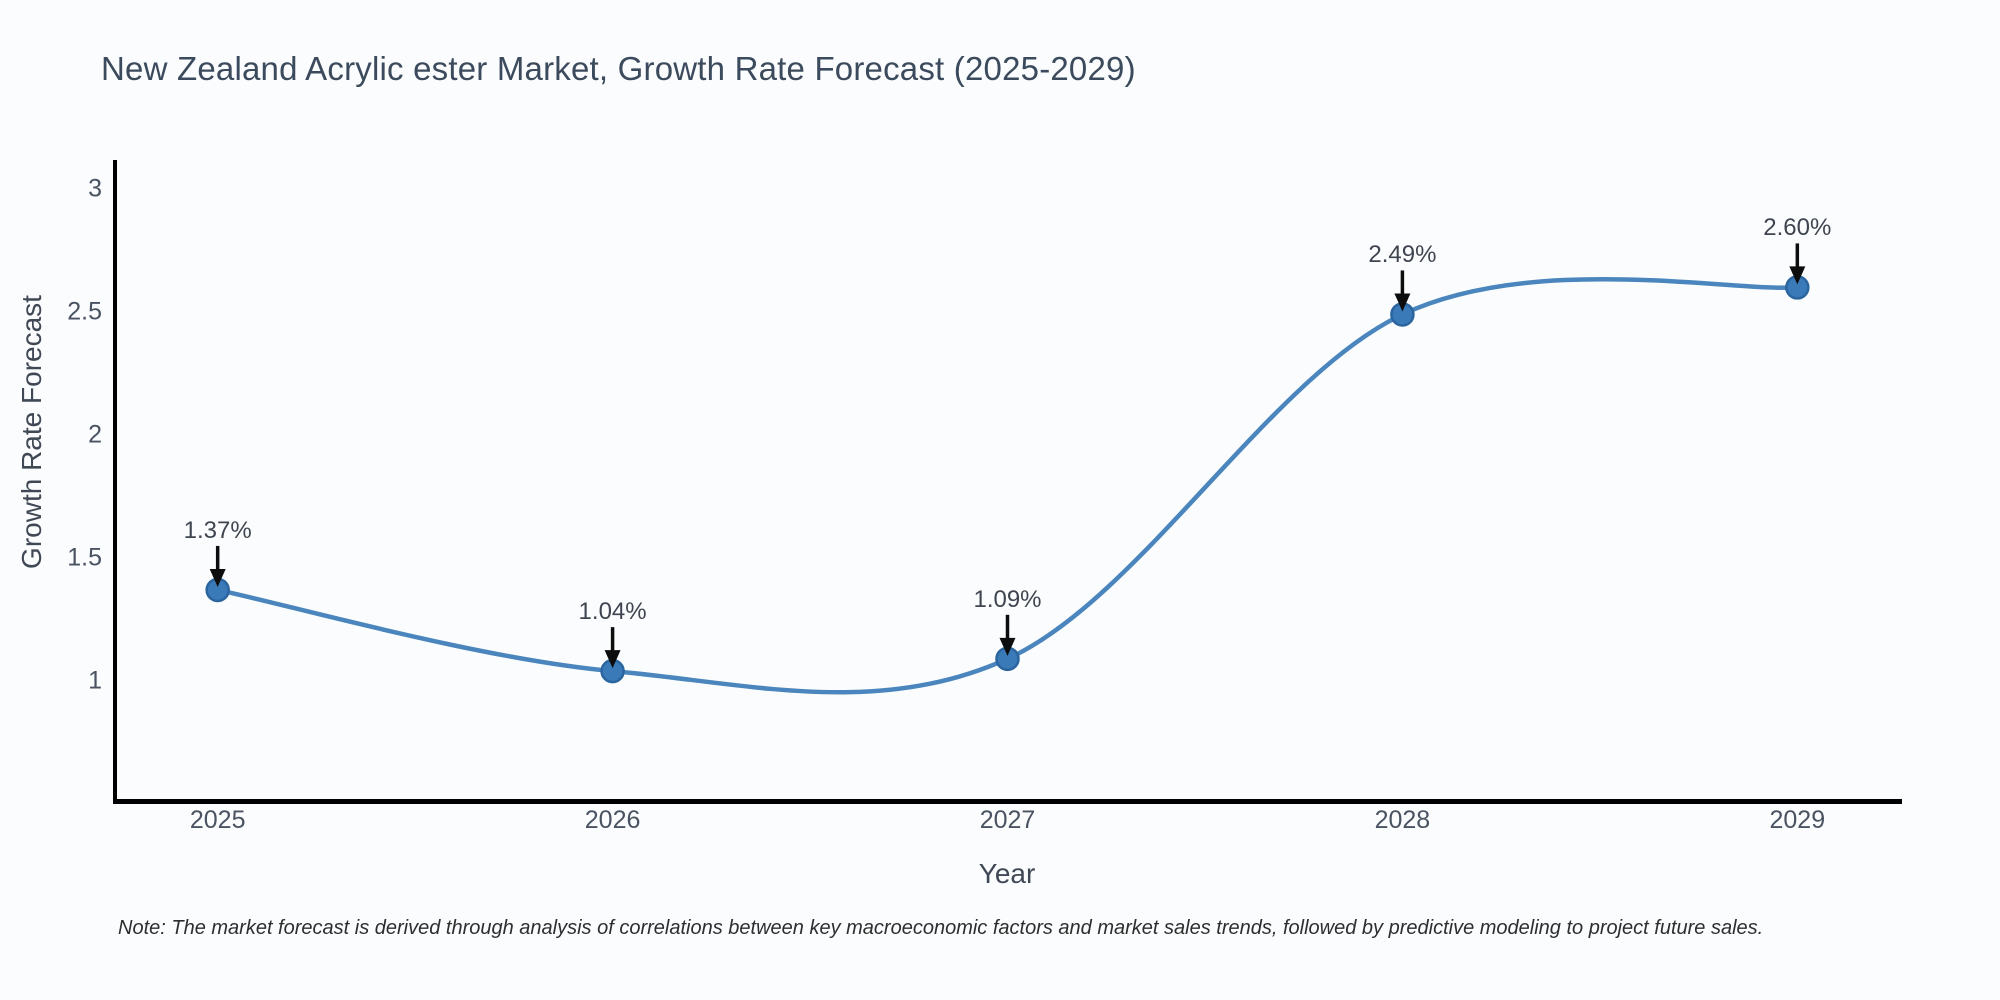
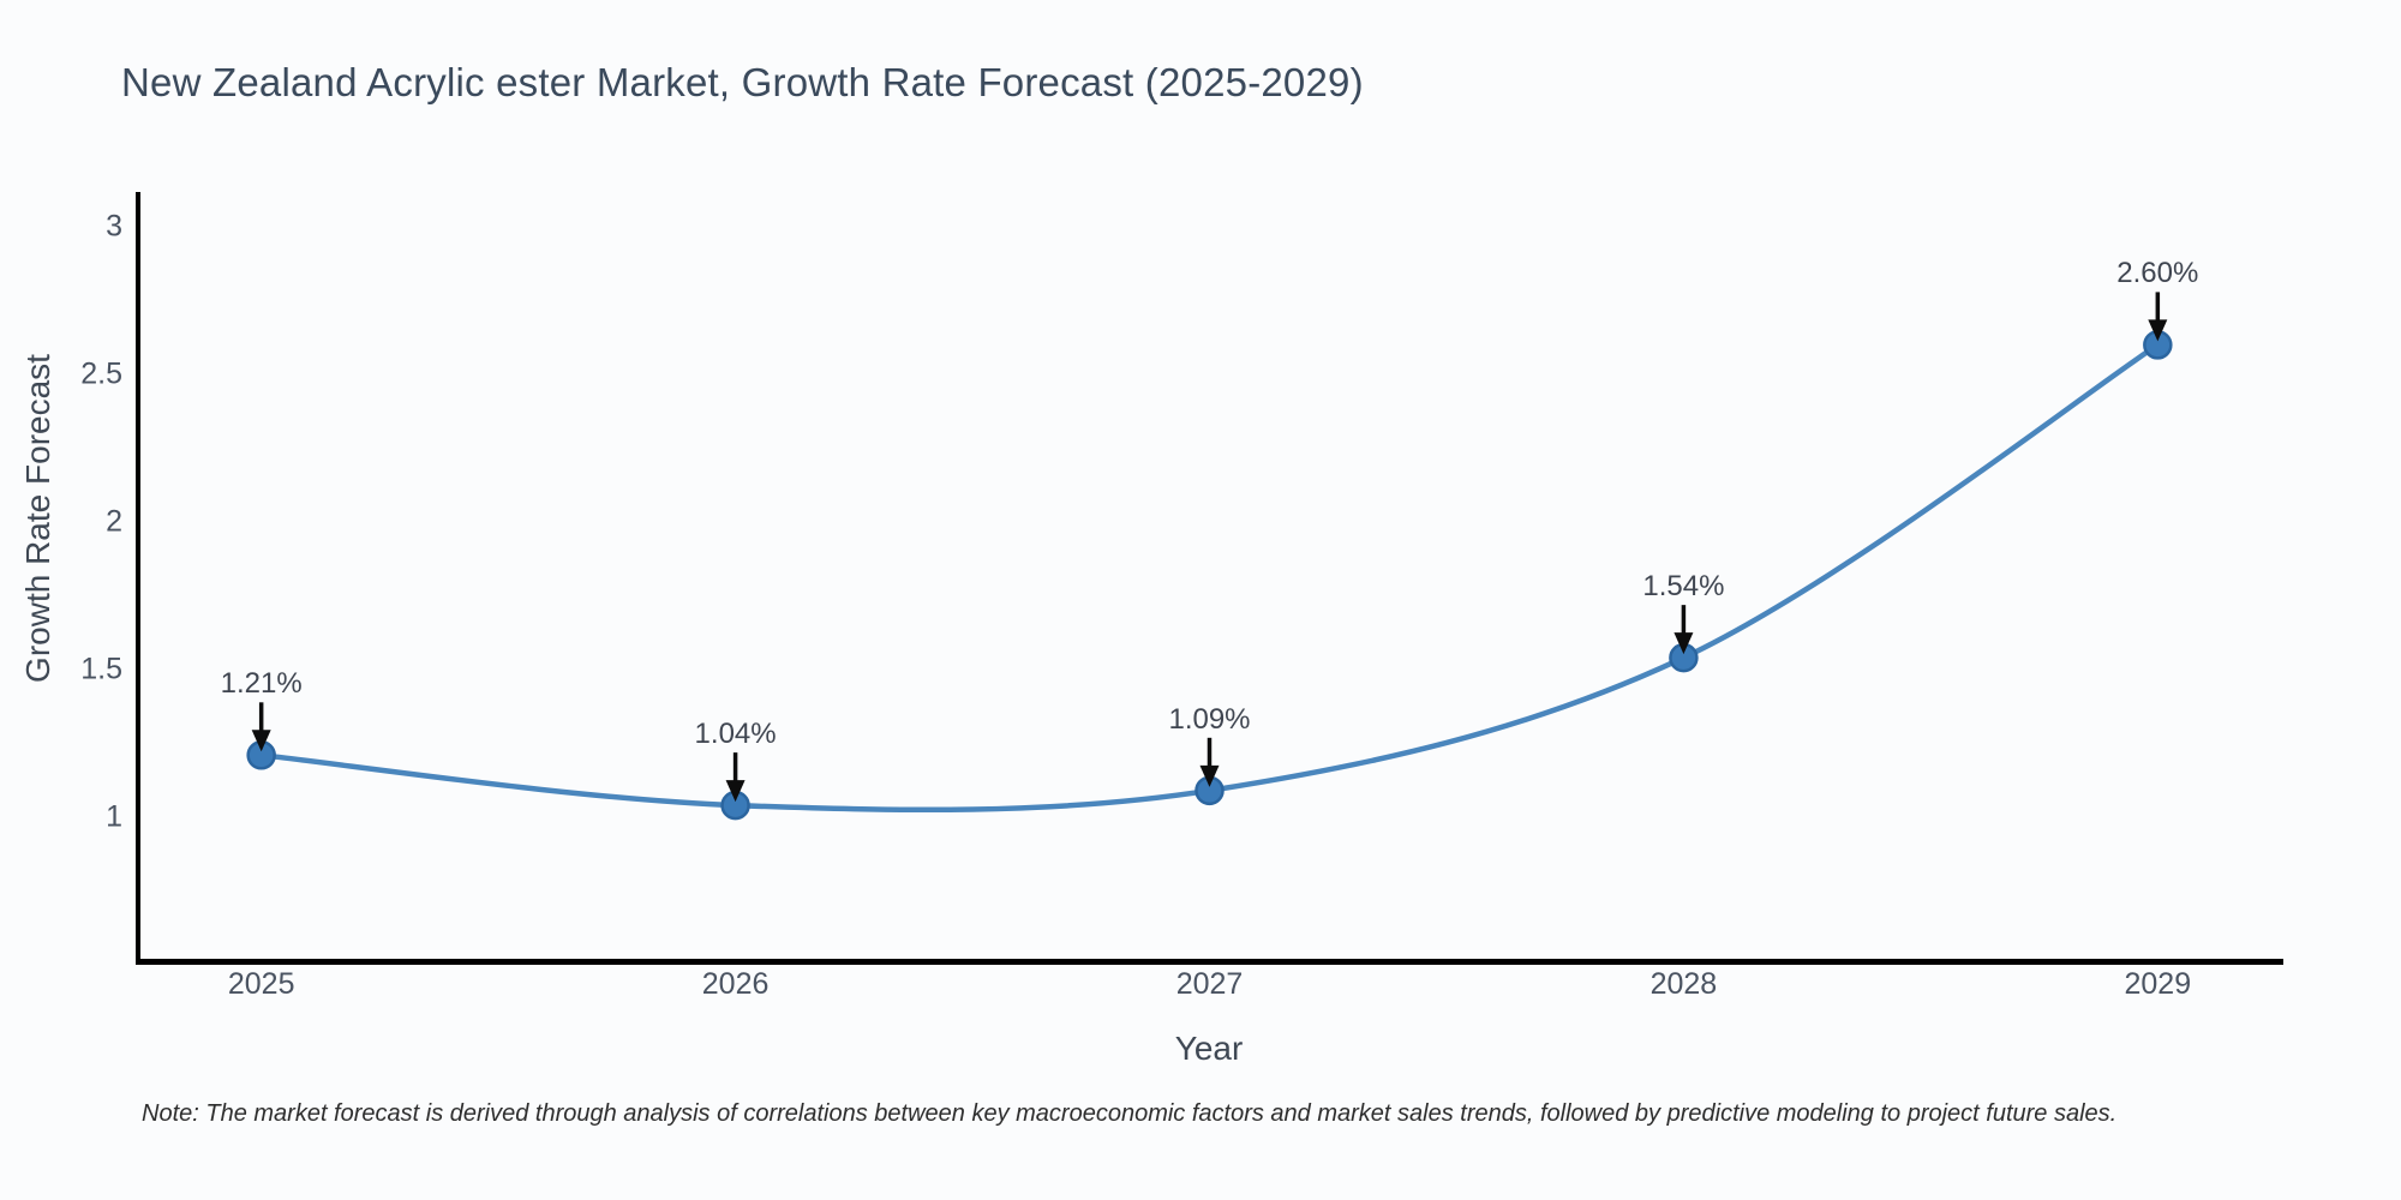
2025: 1.37% -> 1.21%
2028: 2.49% -> 1.54%
